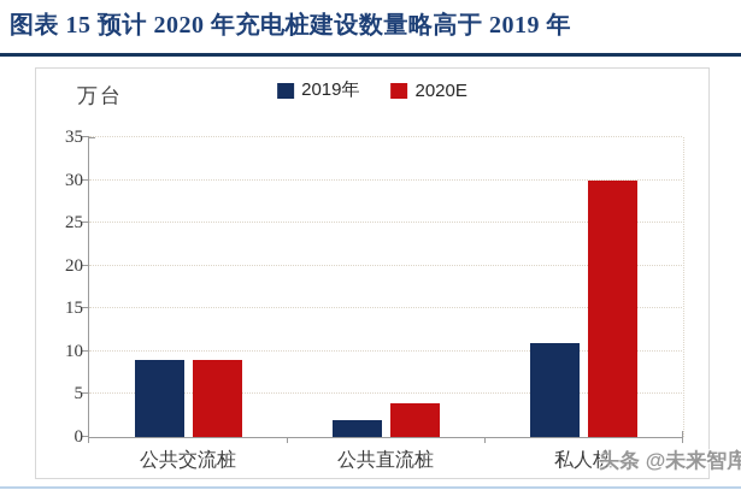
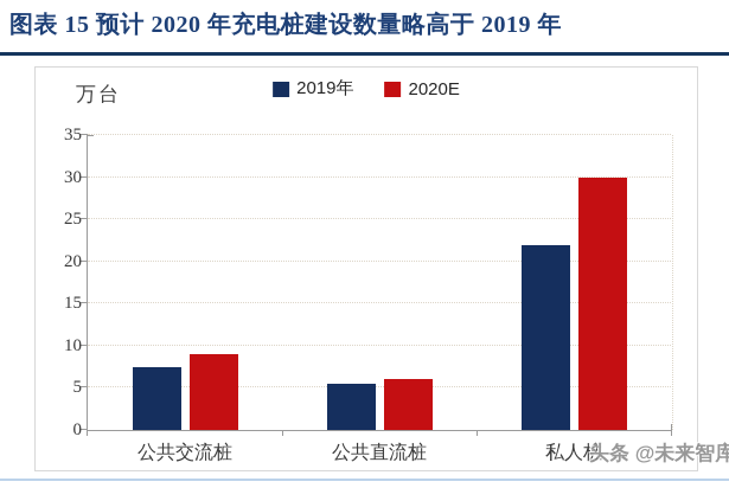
2019年/公共交流桩: 9 -> 8
2019年/公共直流桩: 2 -> 6
2020E/公共直流桩: 4 -> 6
2019年/私人桩: 11 -> 22
